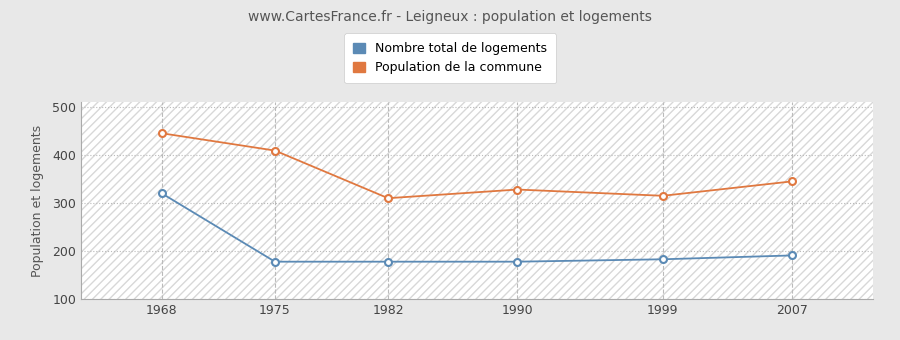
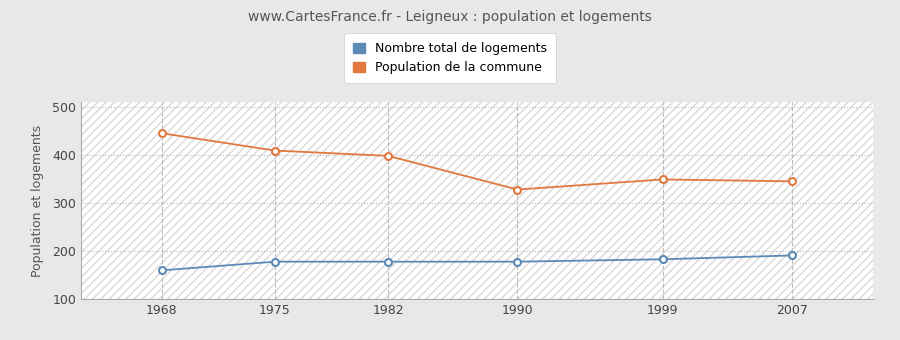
Nombre total de logements/1968: 320 -> 160
Population de la commune/1982: 310 -> 398
Population de la commune/1999: 315 -> 349
